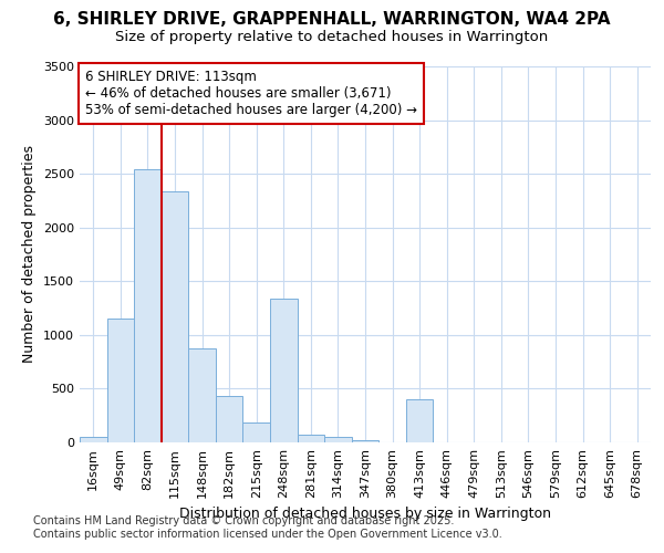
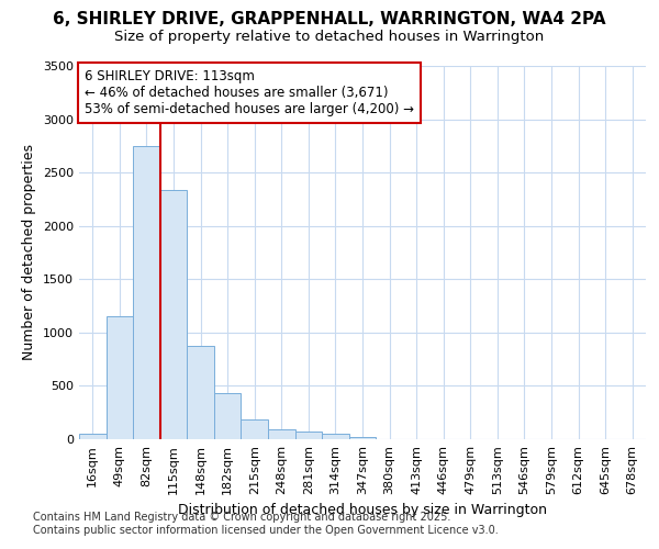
82sqm: 2540 -> 2750
248sqm: 1340 -> 100
413sqm: 400 -> 0
